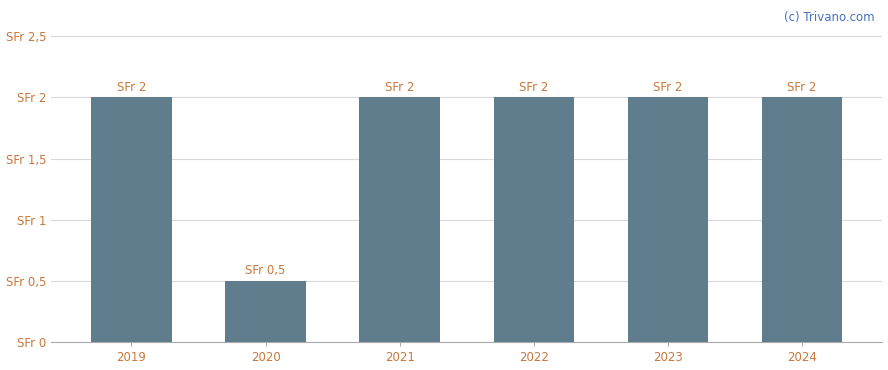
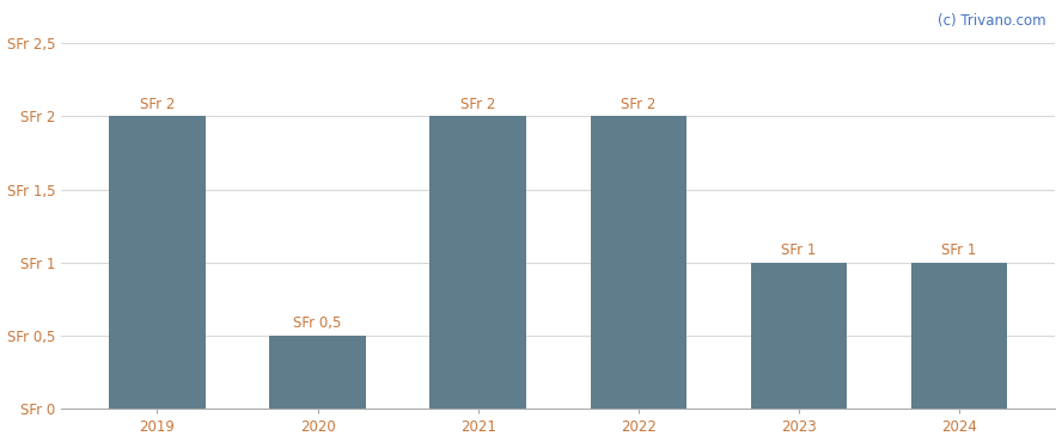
2023: 2 -> 1
2024: 2 -> 1
